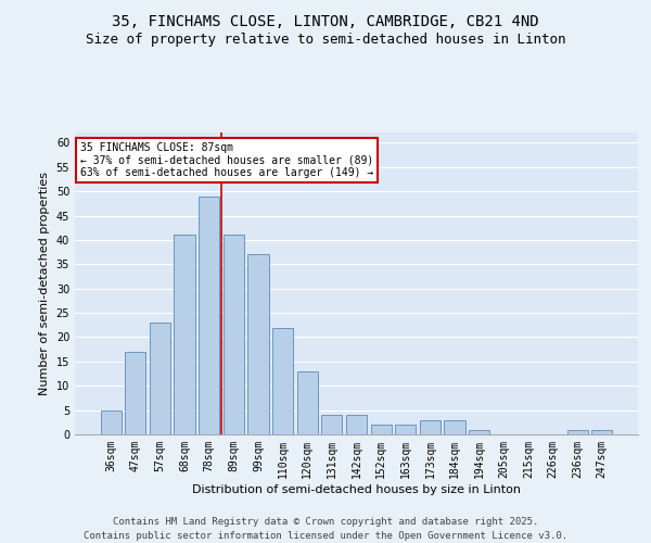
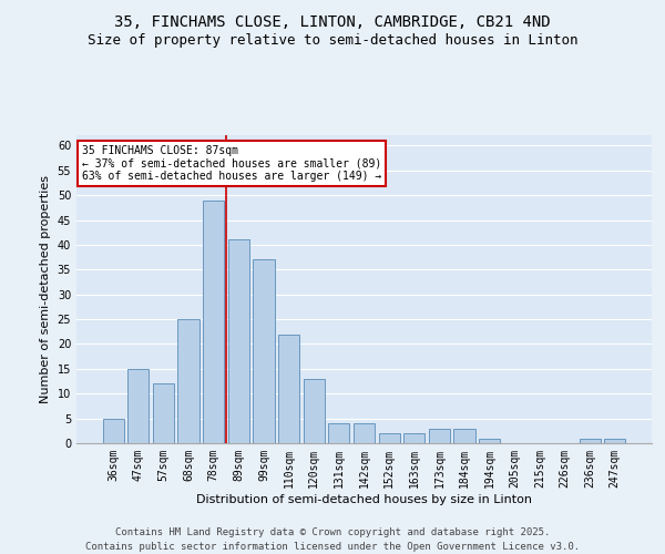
47sqm: 17 -> 15
57sqm: 23 -> 12
68sqm: 41 -> 25
